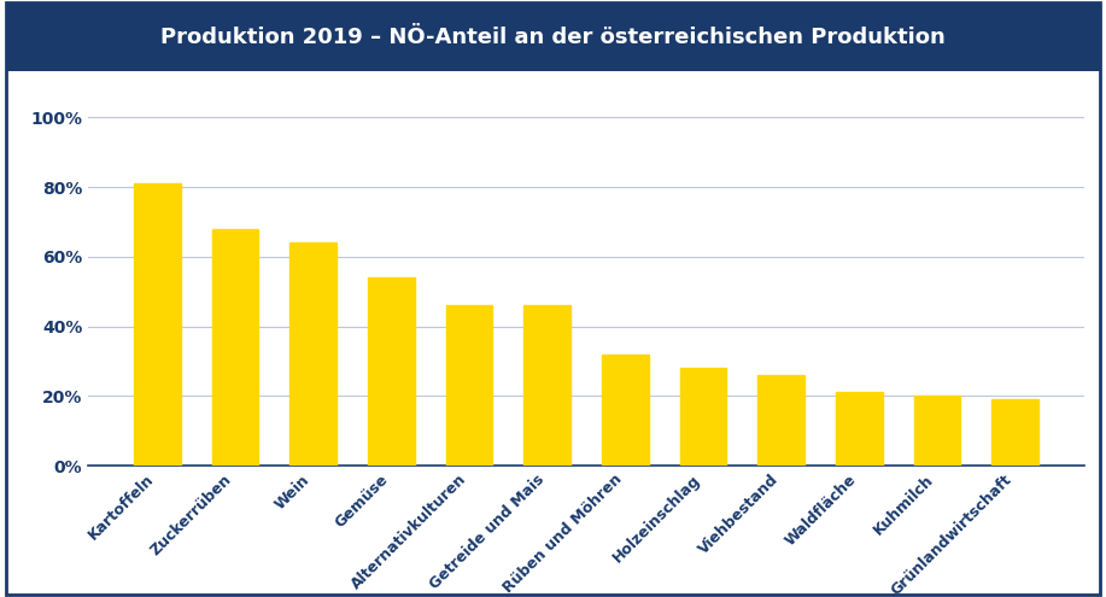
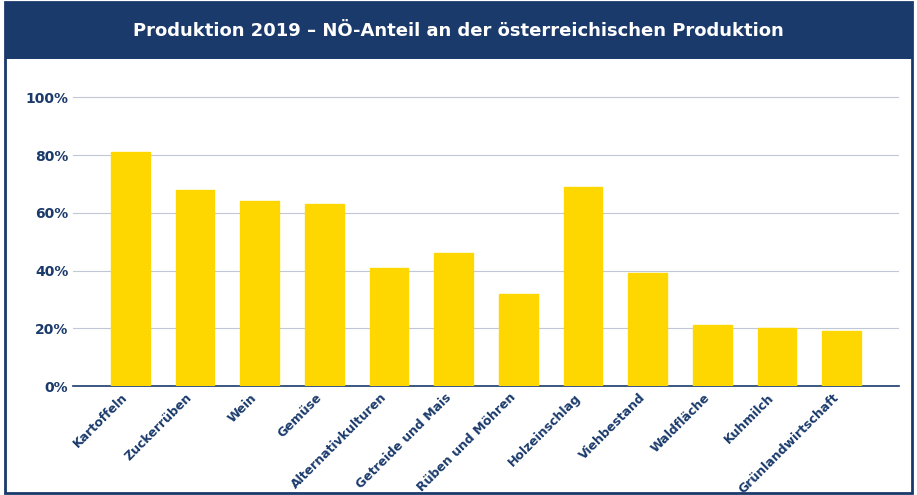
Gemüse: 54% -> 63%
Alternativkulturen: 46% -> 41%
Holzeinschlag: 28% -> 69%
Viehbestand: 26% -> 39%
